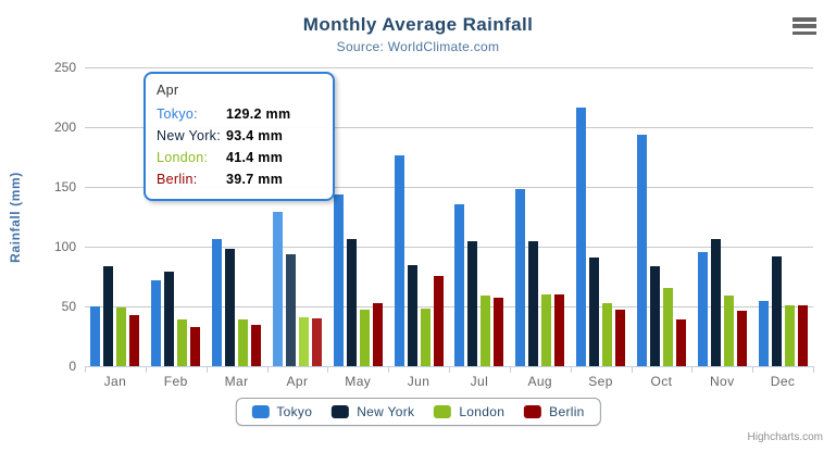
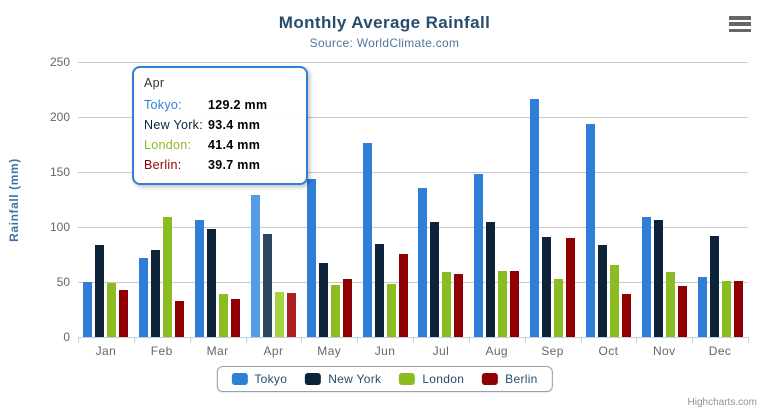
London/Feb: 39 -> 109
New York/May: 106 -> 67
Berlin/Sep: 48 -> 90
Tokyo/Nov: 96 -> 109
